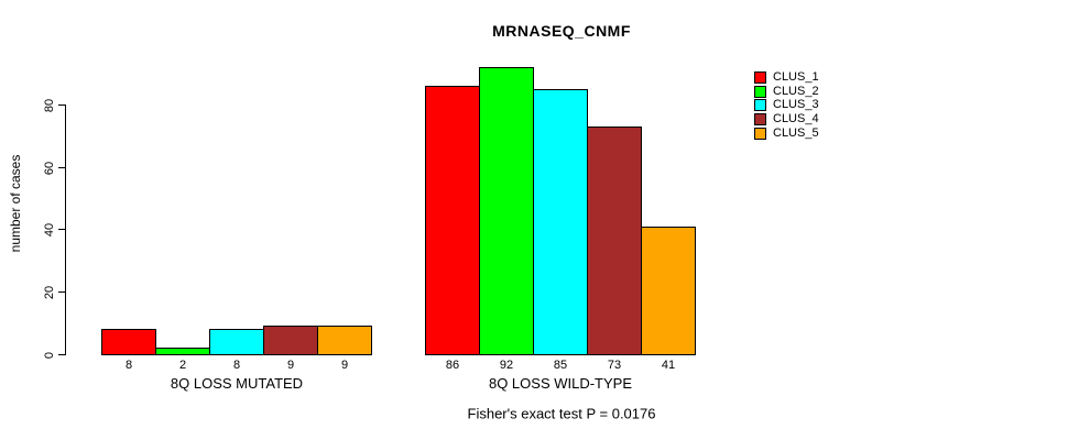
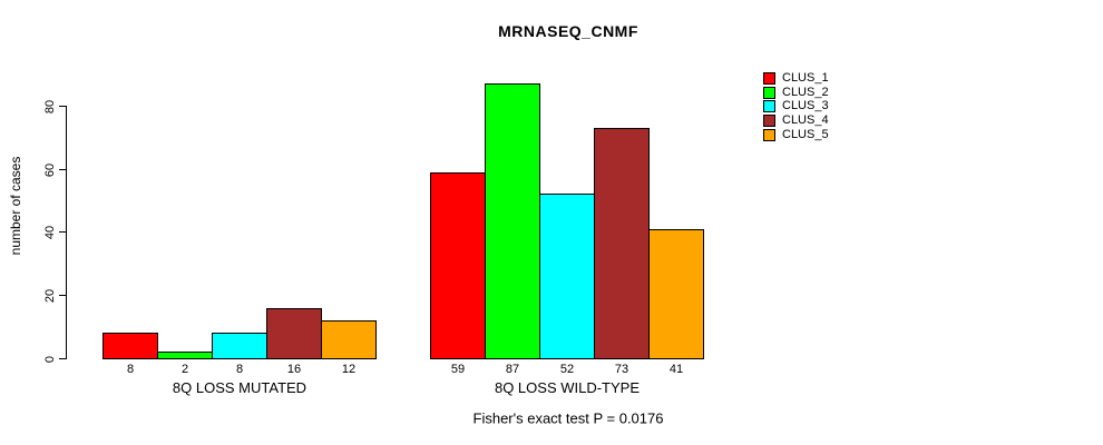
CLUS_4/8Q LOSS MUTATED: 9 -> 16
CLUS_5/8Q LOSS MUTATED: 9 -> 12
CLUS_1/8Q LOSS WILD-TYPE: 86 -> 59
CLUS_2/8Q LOSS WILD-TYPE: 92 -> 87
CLUS_3/8Q LOSS WILD-TYPE: 85 -> 52
